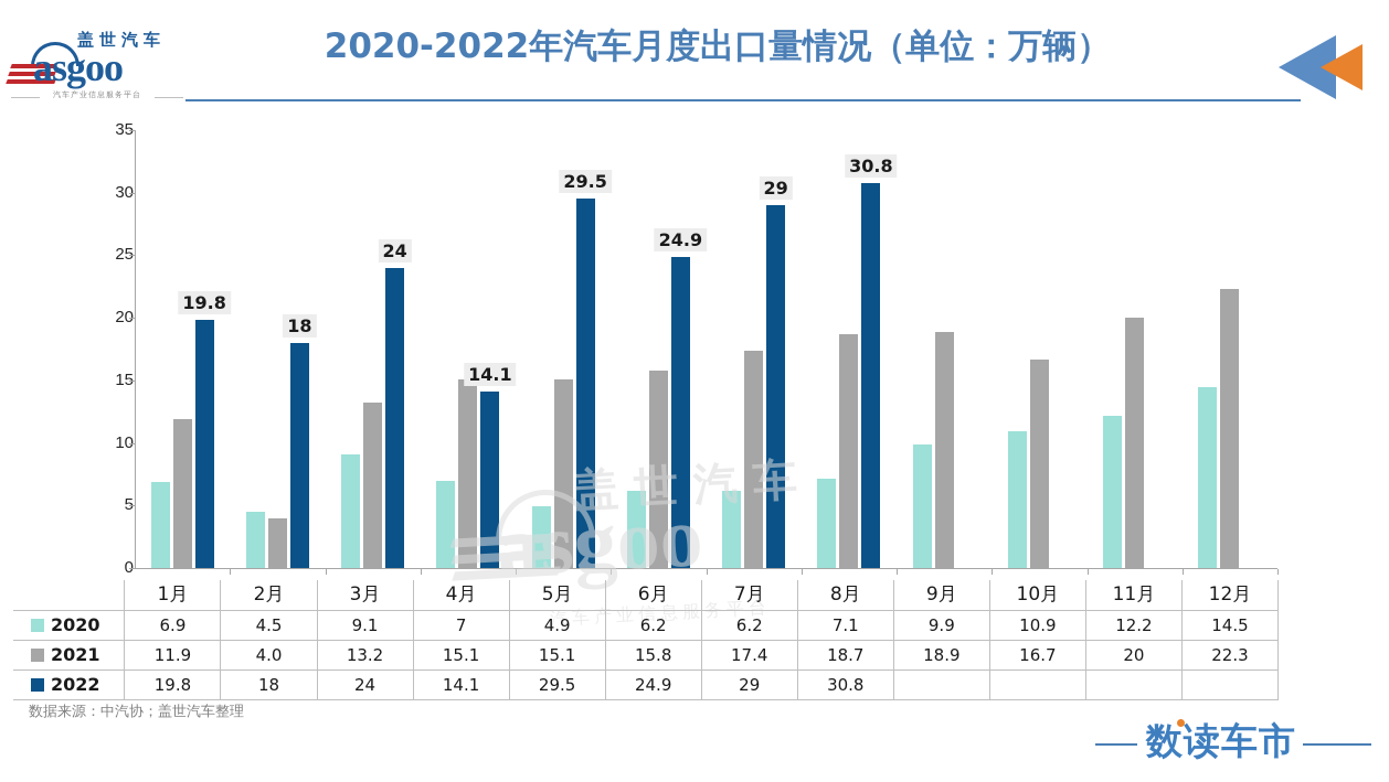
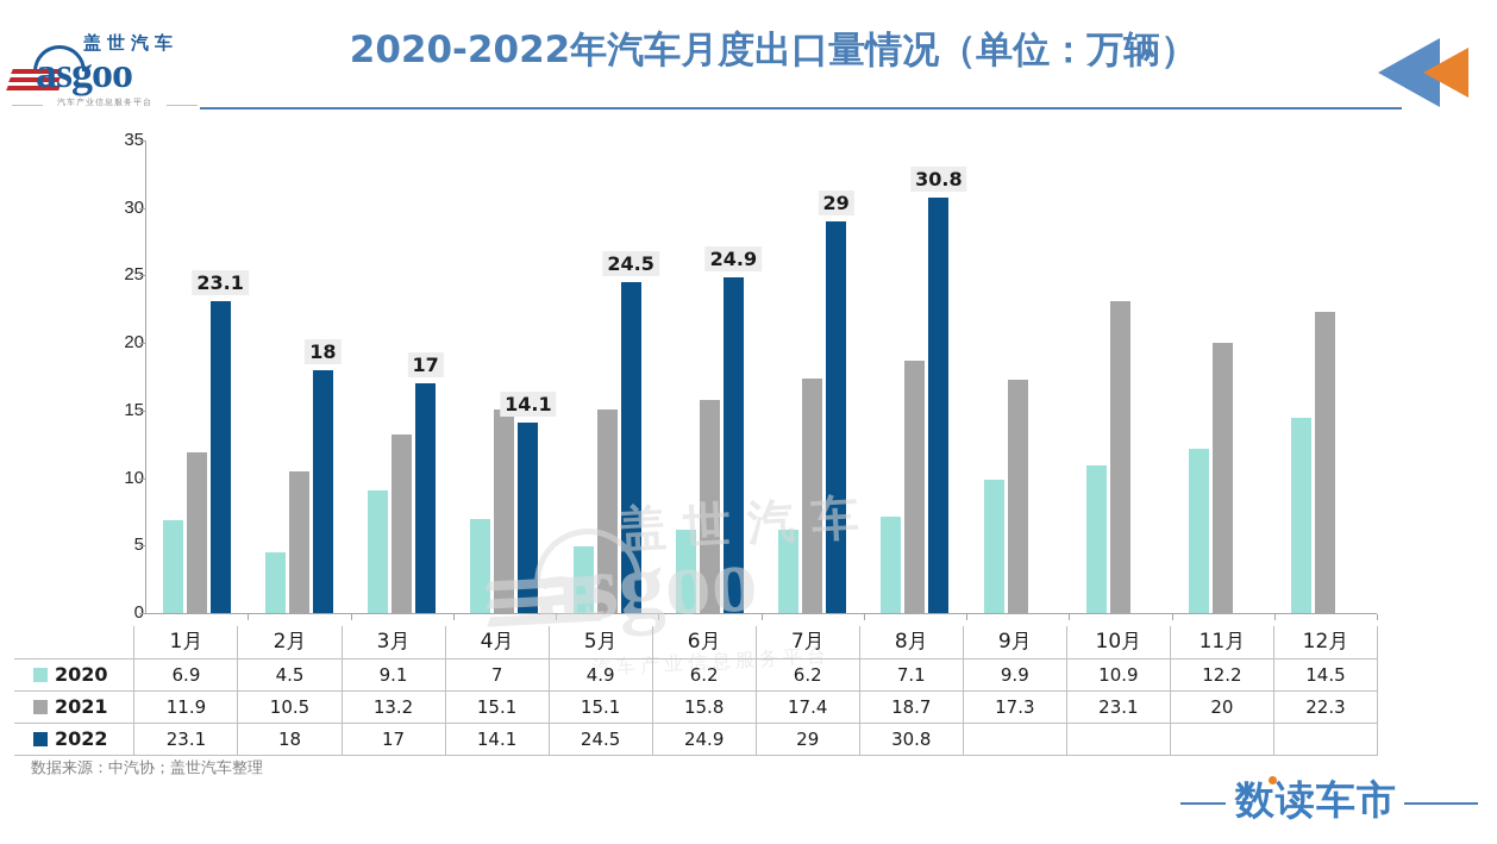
2022/1月: 19.8 -> 23.1
2021/2月: 4.0 -> 10.5
2022/3月: 24 -> 17
2022/5月: 29.5 -> 24.5
2021/9月: 18.9 -> 17.3
2021/10月: 16.7 -> 23.1
